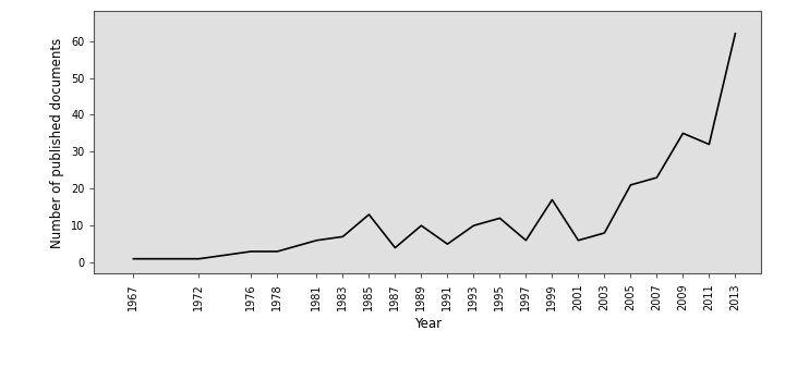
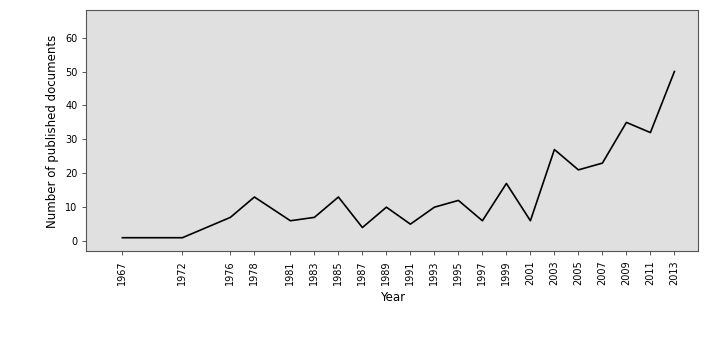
1976: 3 -> 7
1978: 3 -> 13
2003: 8 -> 27
2013: 62 -> 50
